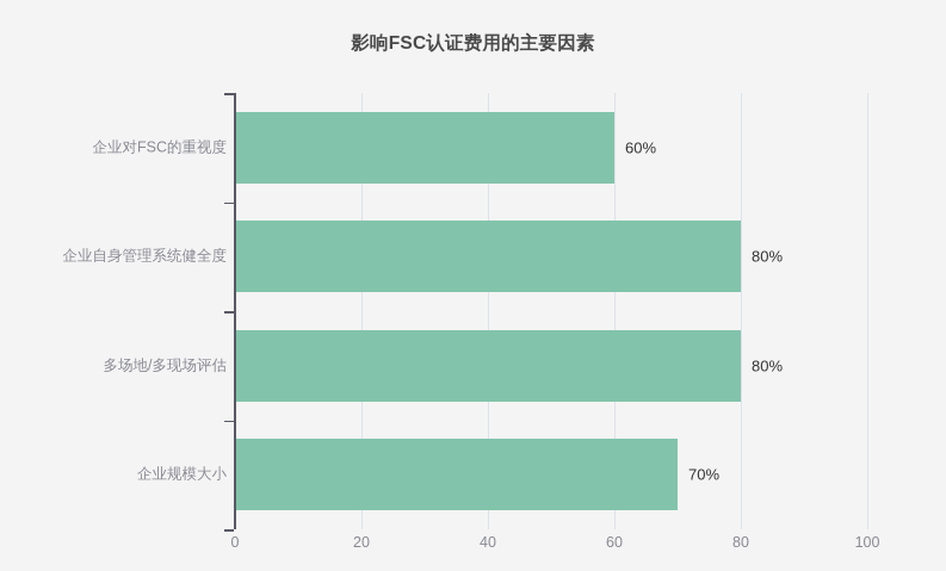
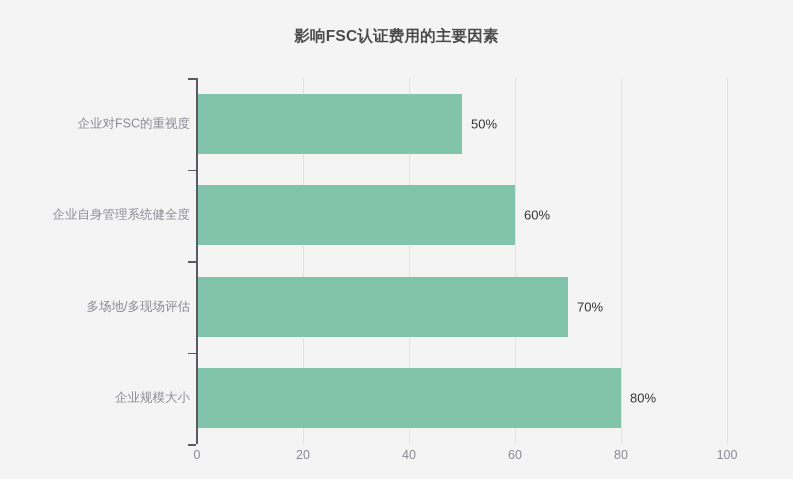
企业对FSC的重视度: 60% -> 50%
企业自身管理系统健全度: 80% -> 60%
多场地/多现场评估: 80% -> 70%
企业规模大小: 70% -> 80%
